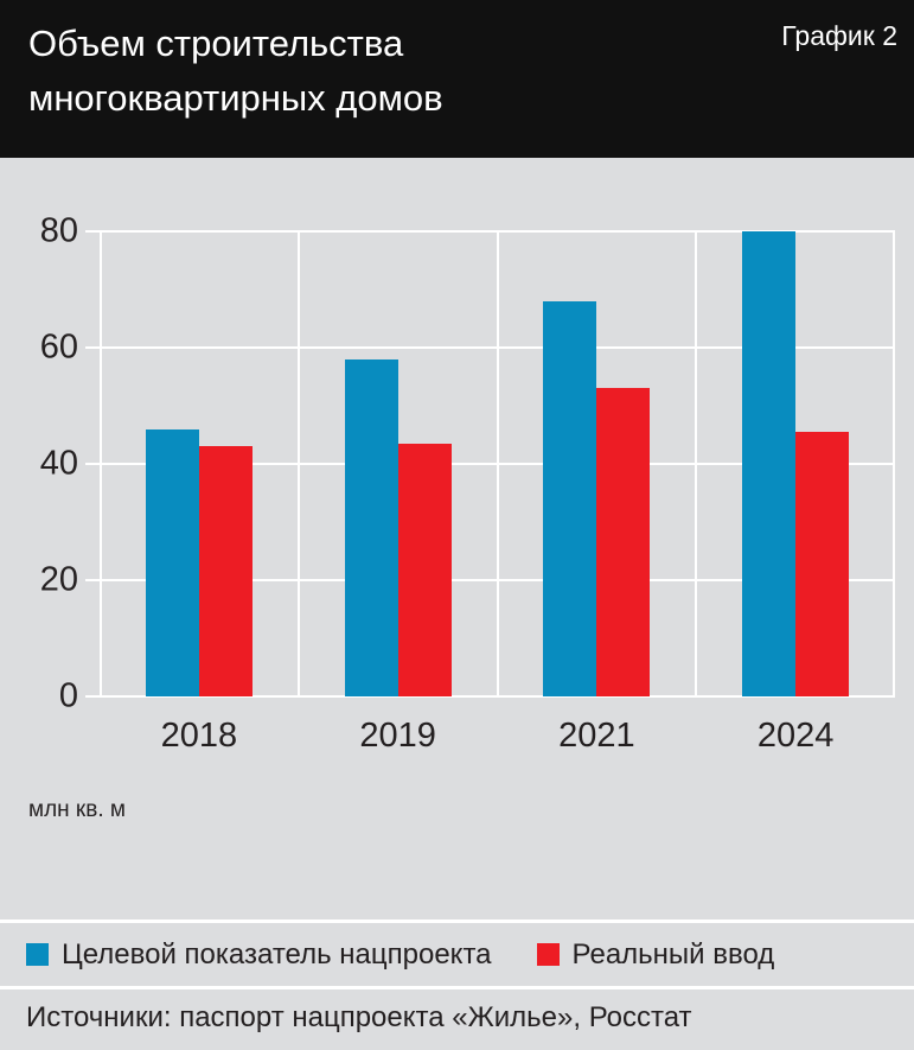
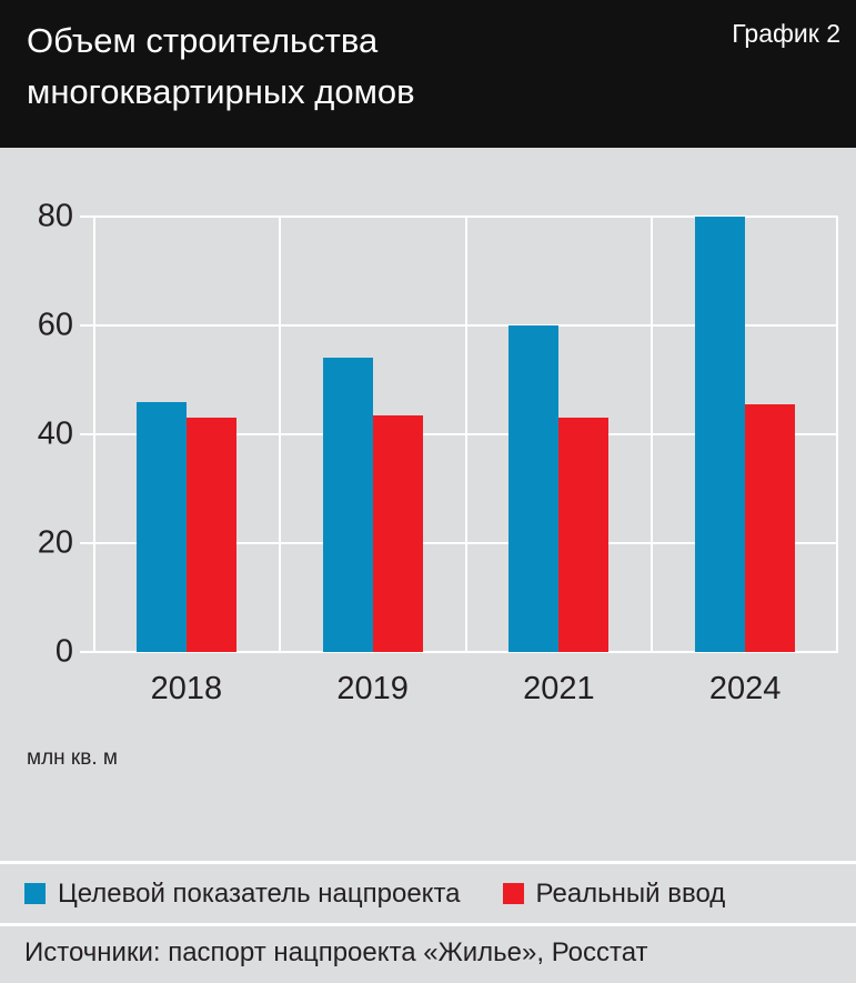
Целевой показатель нацпроекта/2019: 58 -> 54
Целевой показатель нацпроекта/2021: 68 -> 60
Реальный ввод/2021: 53 -> 43
